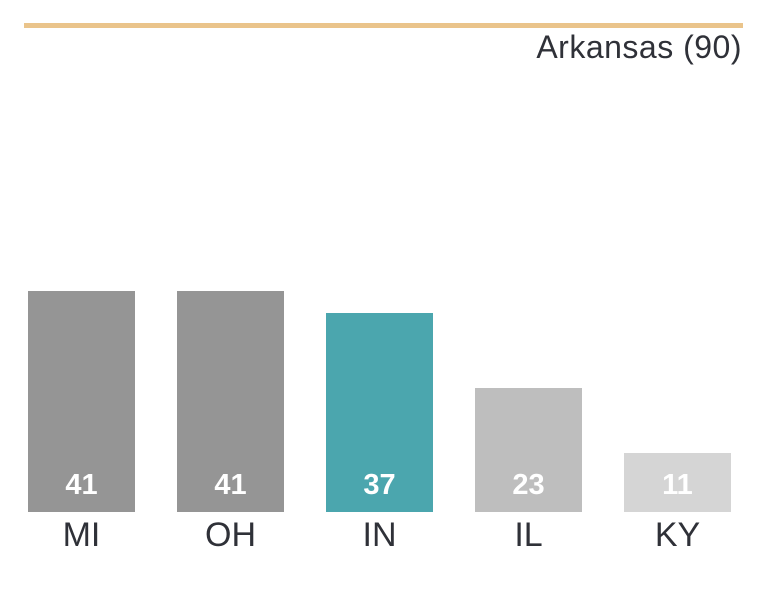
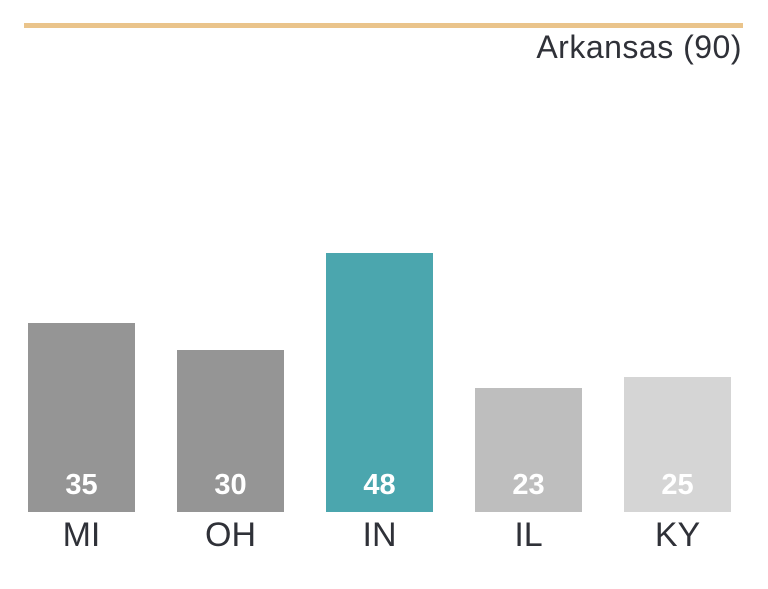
MI: 41 -> 35
OH: 41 -> 30
IN: 37 -> 48
KY: 11 -> 25
